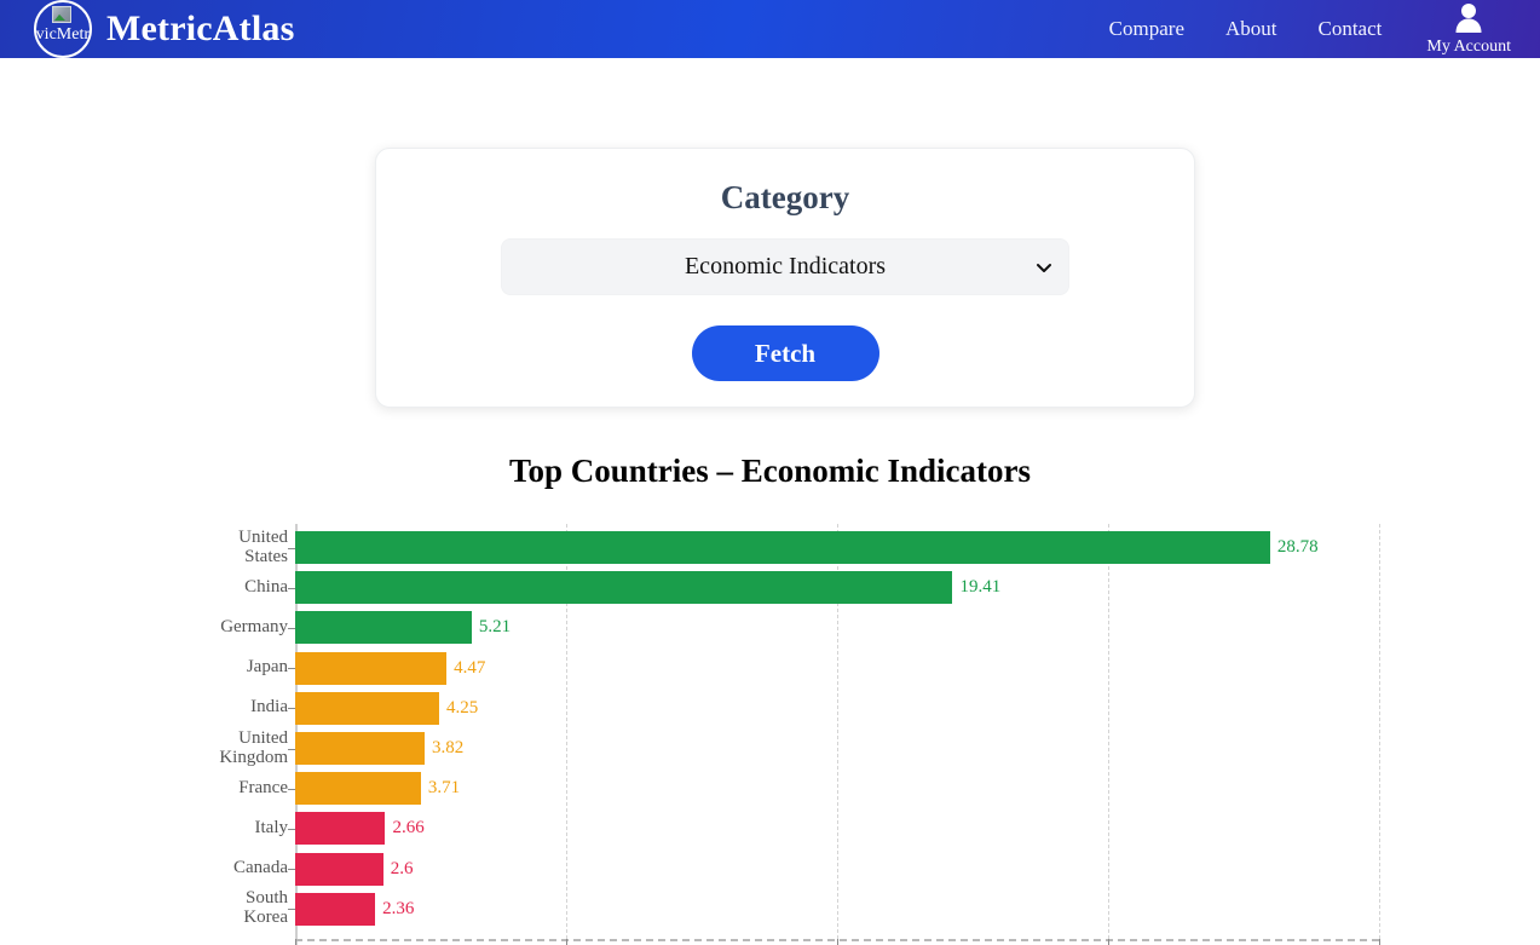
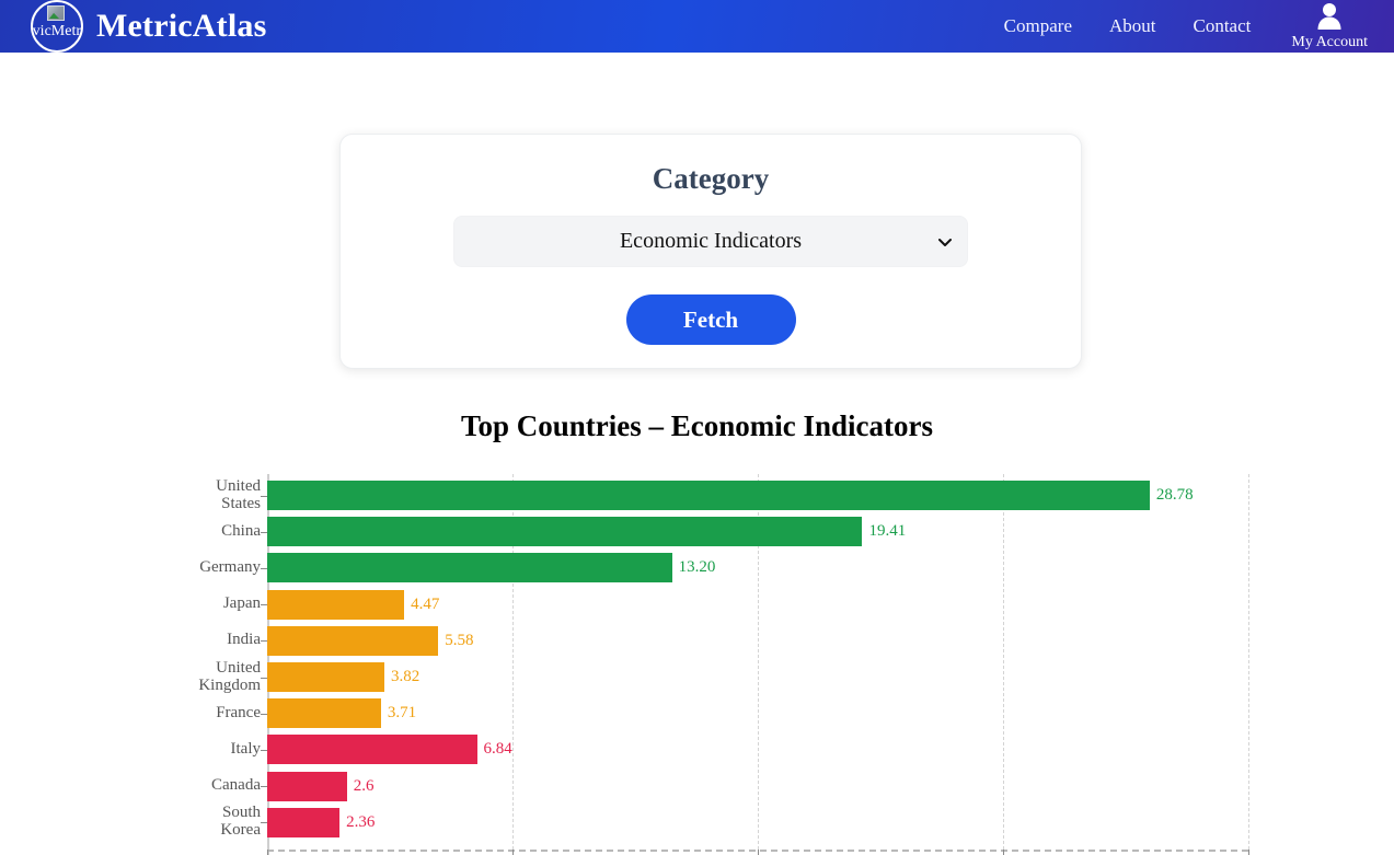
Germany: 5.21 -> 13.20
India: 4.25 -> 5.58
Italy: 2.66 -> 6.84
